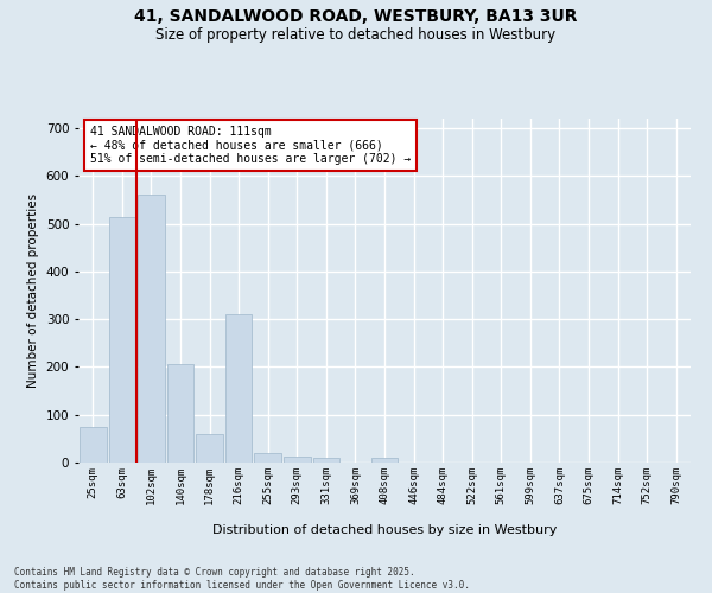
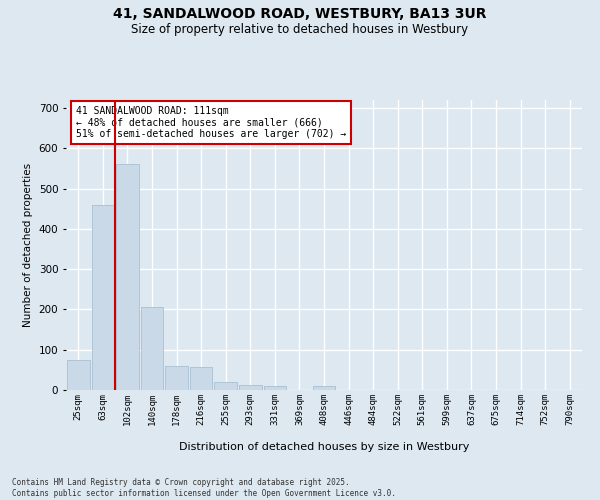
63sqm: 515 -> 460
216sqm: 310 -> 57
